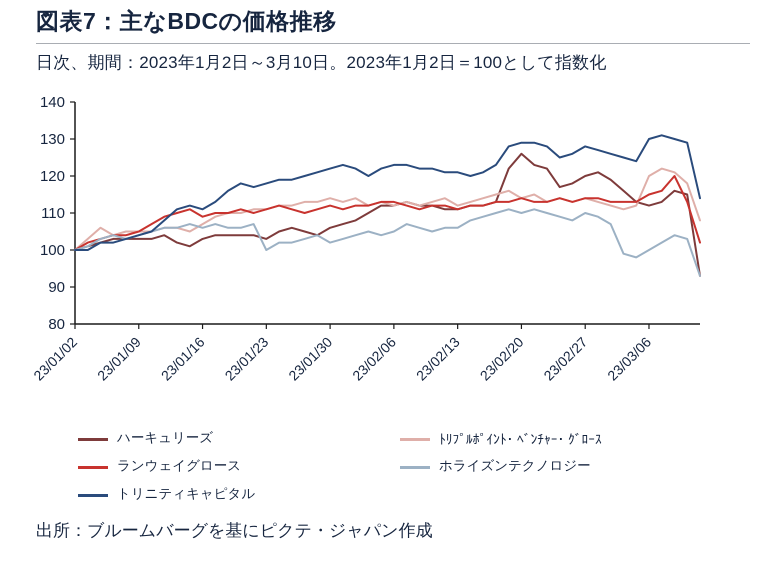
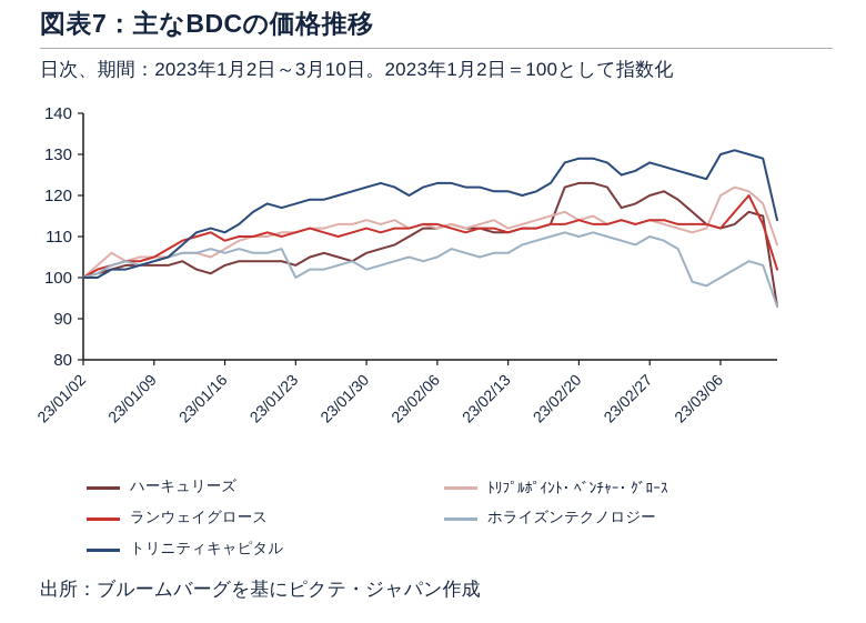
ハーキュリーズ/23/02/20: 126 -> 123
ランウェイグロース/23/03/06: 115 -> 112
